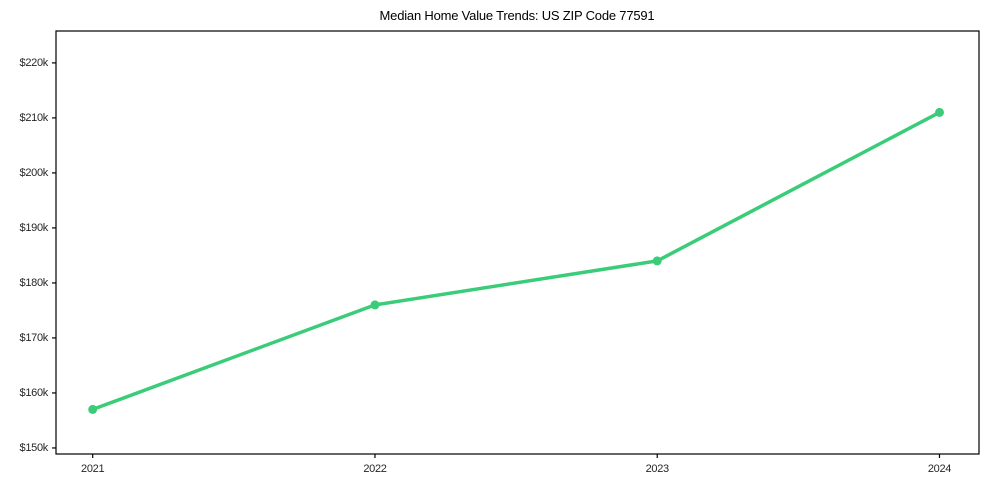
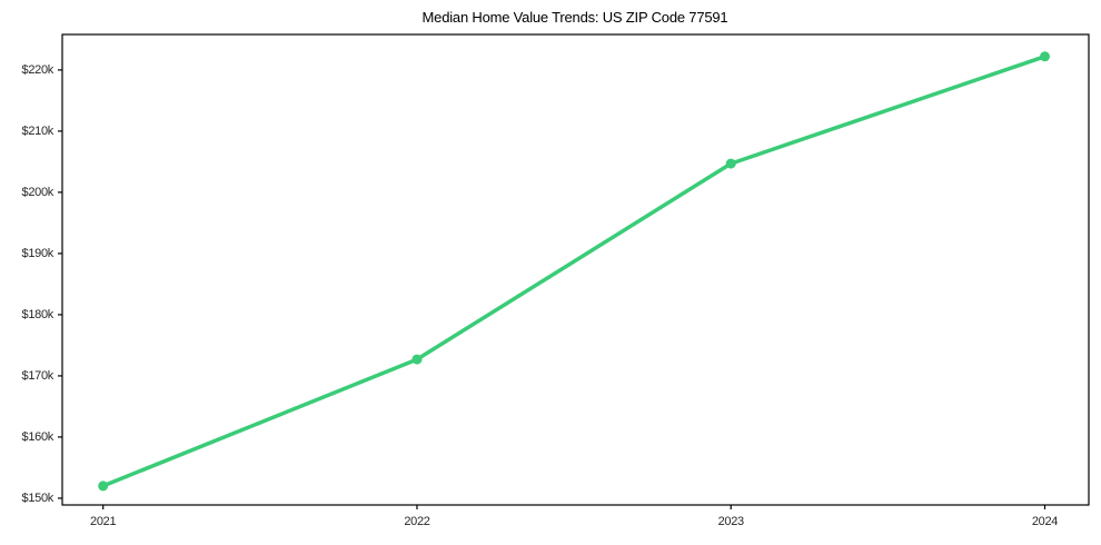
2021: $157k -> $152k
2022: $176k -> $173k
2023: $184k -> $205k
2024: $211k -> $222k
